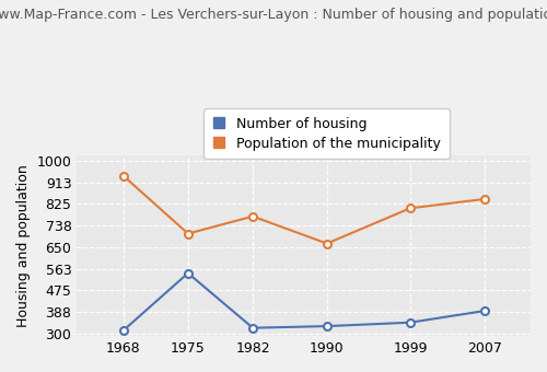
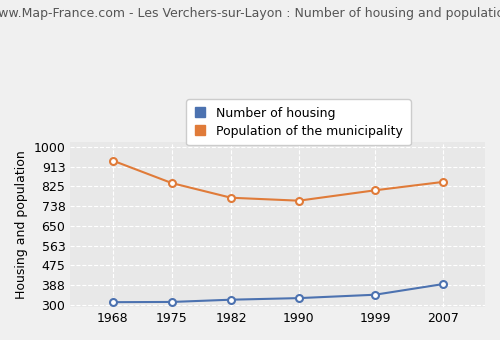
Number of housing/1975: 545 -> 313
Population of the municipality/1975: 705 -> 840
Population of the municipality/1990: 665 -> 762
